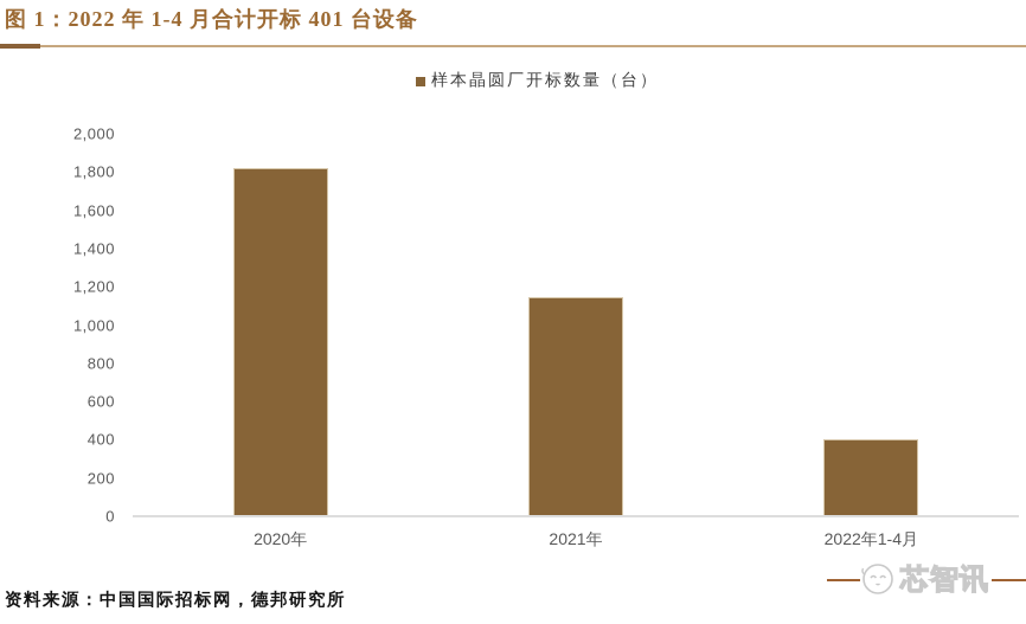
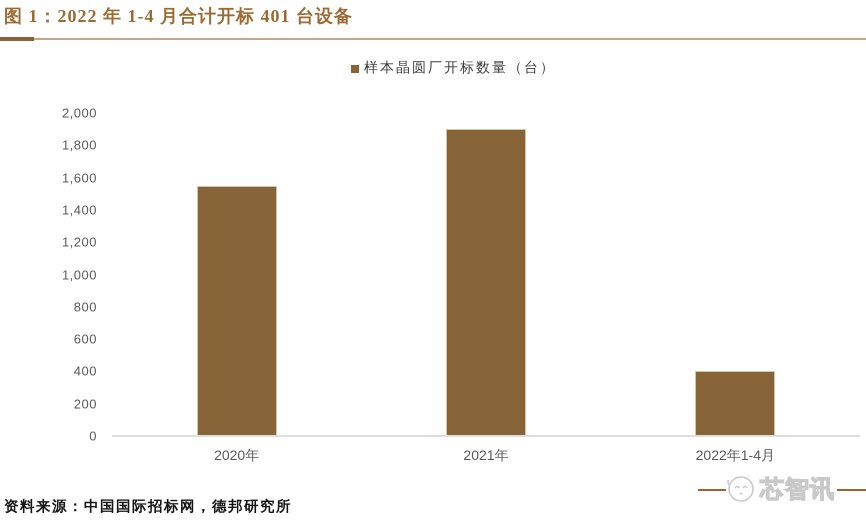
2020年: 1820 -> 1550
2021年: 1140 -> 1900
